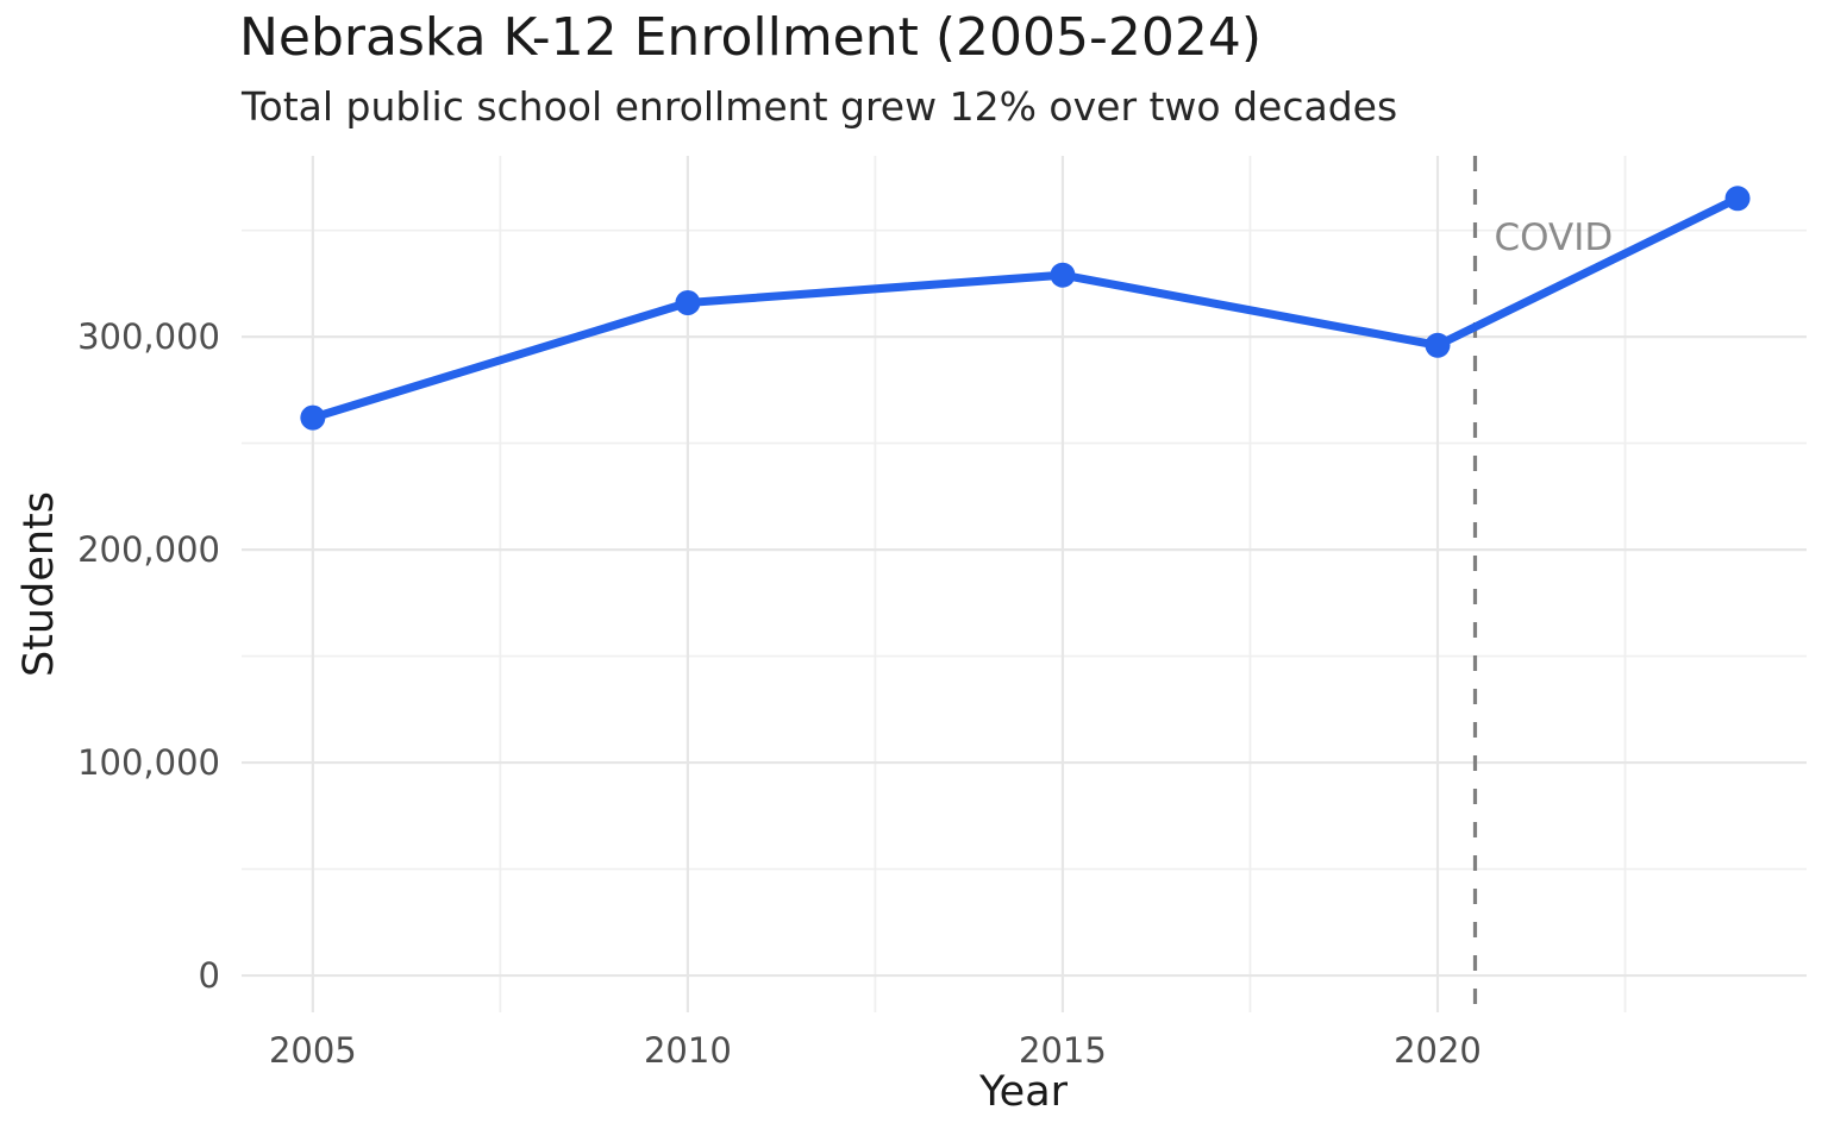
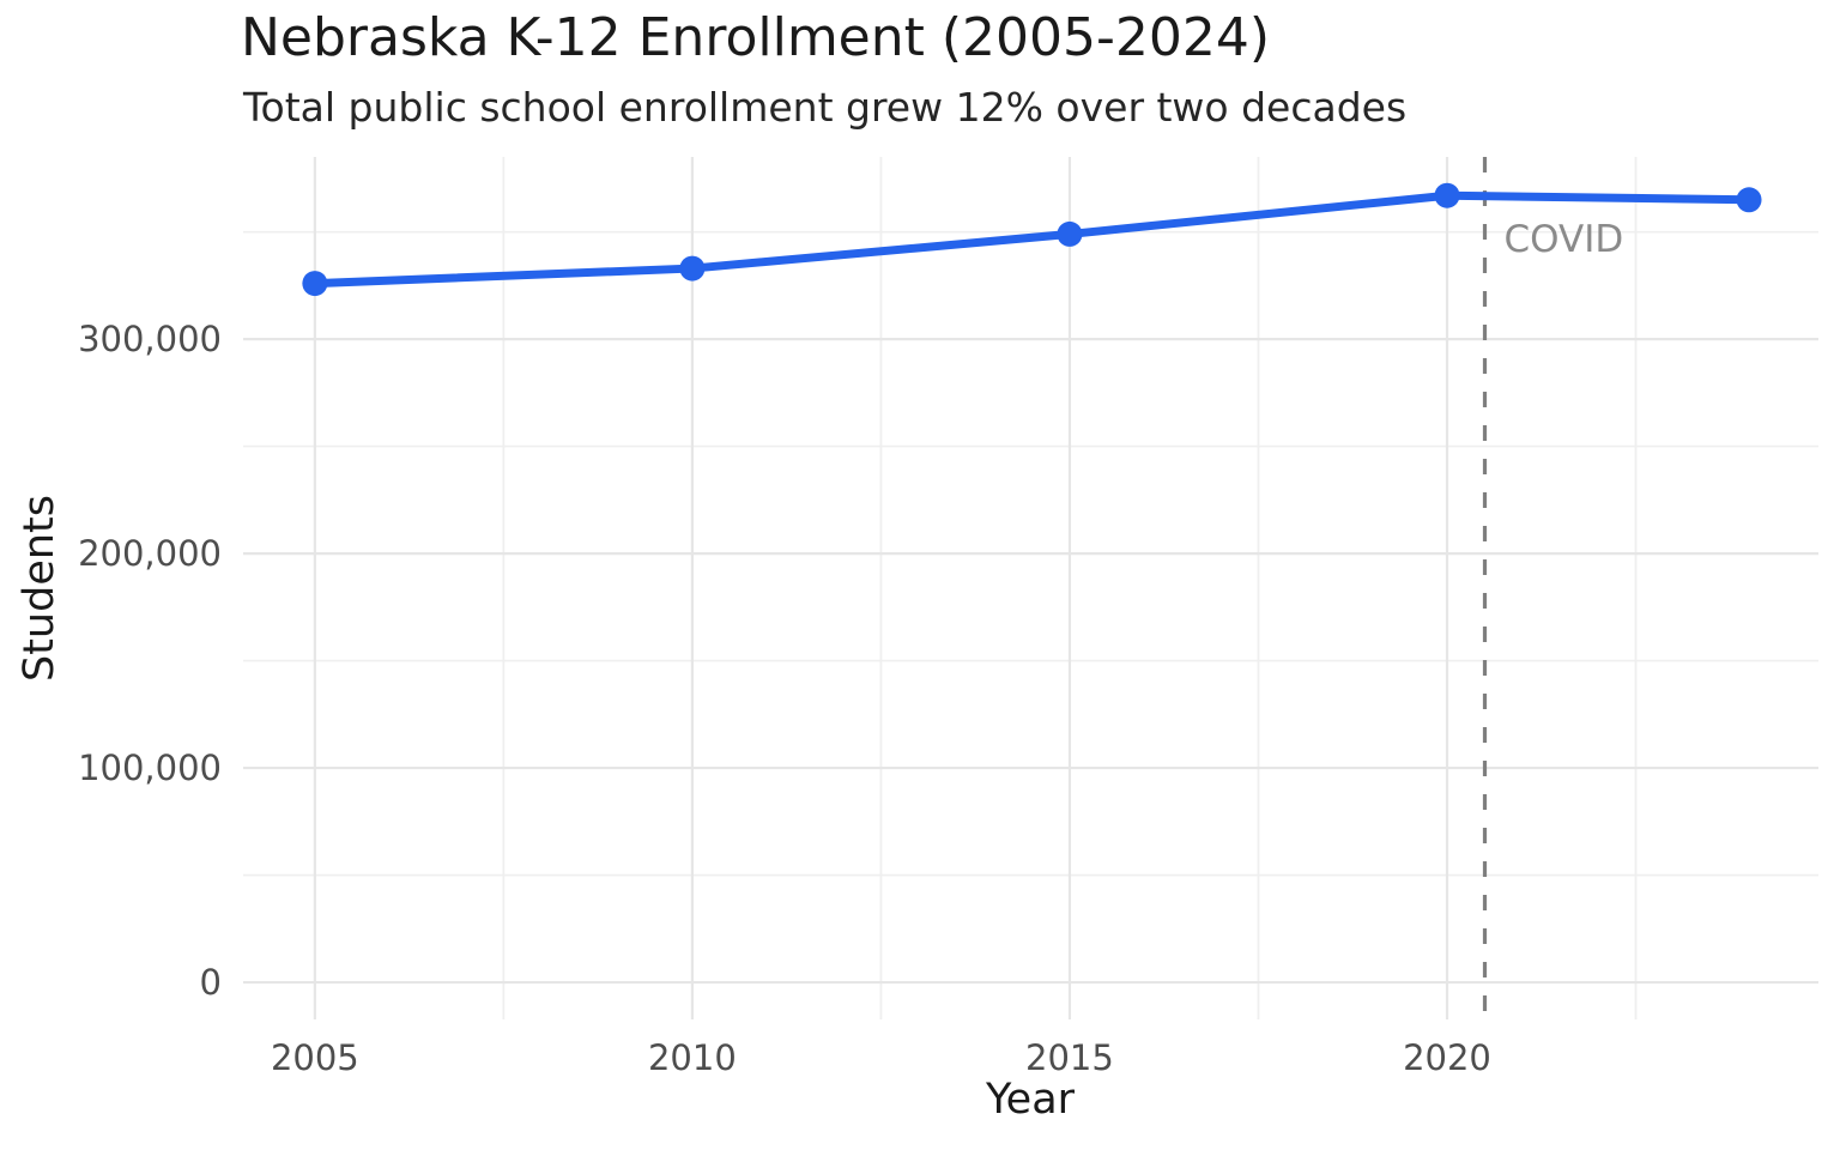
2005: 262000 -> 326000
2010: 316000 -> 333000
2015: 329000 -> 349000
2020: 296000 -> 367000
